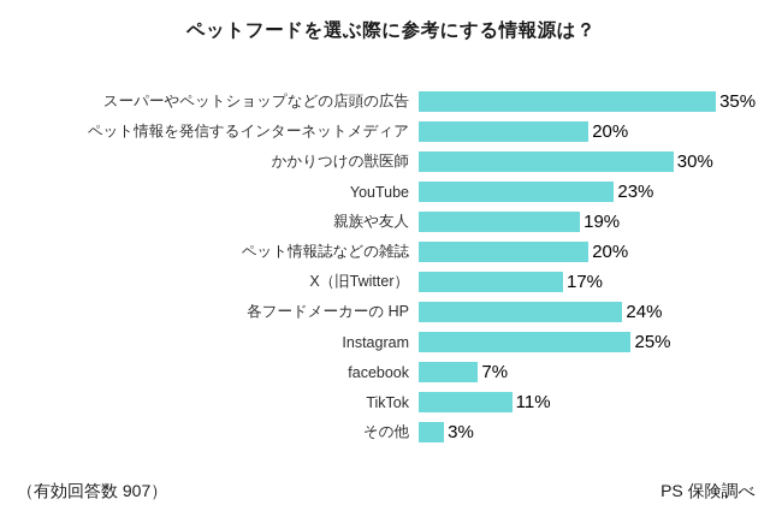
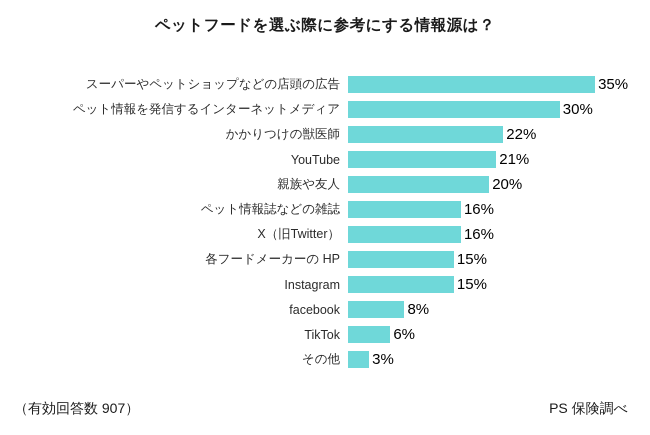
ペット情報を発信するインターネットメディア: 20% -> 30%
かかりつけの獣医師: 30% -> 22%
YouTube: 23% -> 21%
親族や友人: 19% -> 20%
ペット情報誌などの雑誌: 20% -> 16%
X（旧Twitter）: 17% -> 16%
各フードメーカーの HP: 24% -> 15%
Instagram: 25% -> 15%
facebook: 7% -> 8%
TikTok: 11% -> 6%
